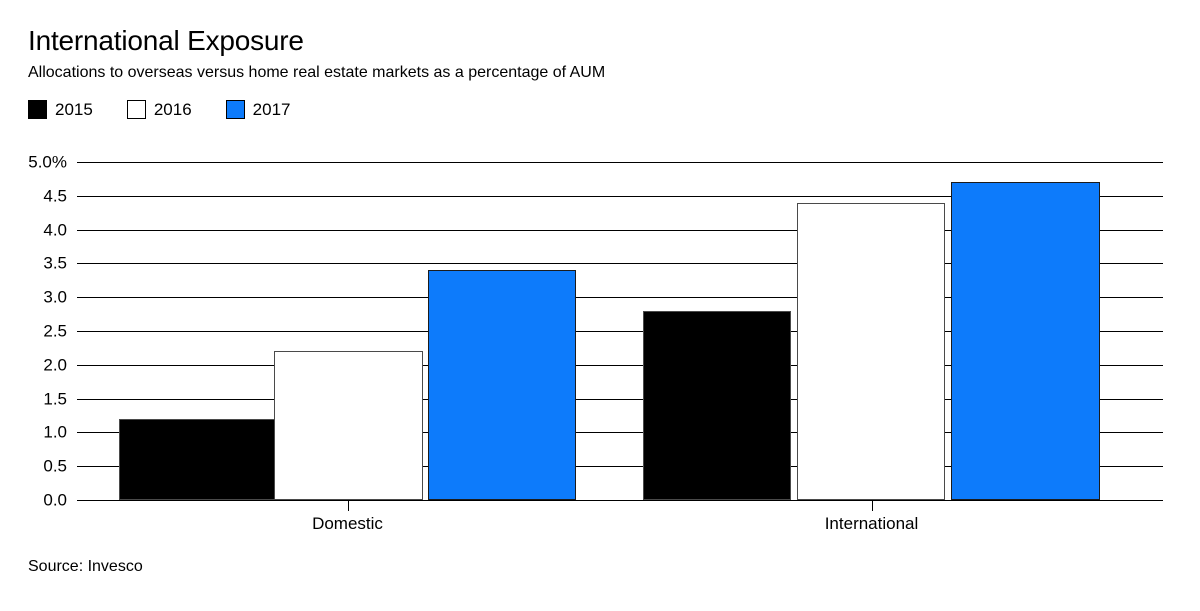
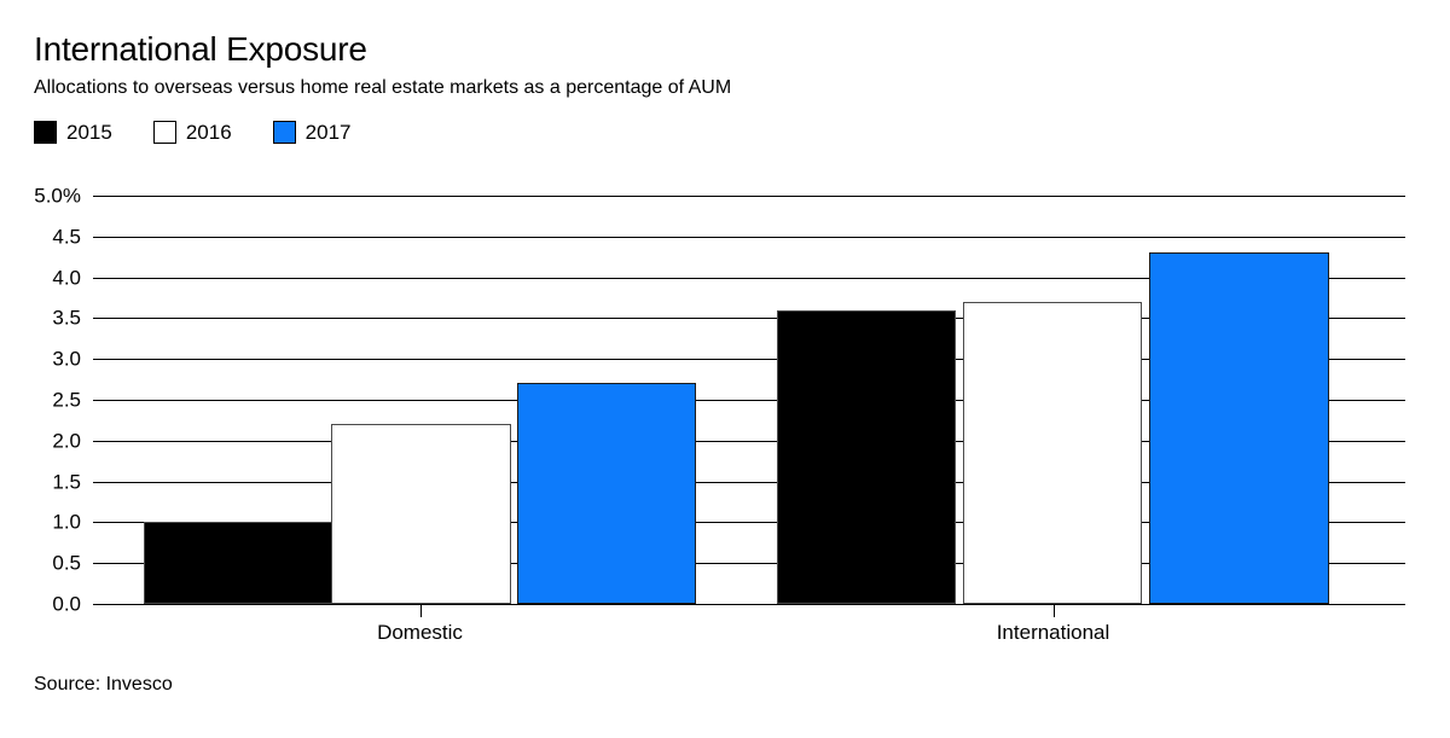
2015/Domestic: 1.2% -> 1.0%
2017/Domestic: 3.4% -> 2.7%
2015/International: 2.8% -> 3.6%
2016/International: 4.4% -> 3.7%
2017/International: 4.7% -> 4.3%
